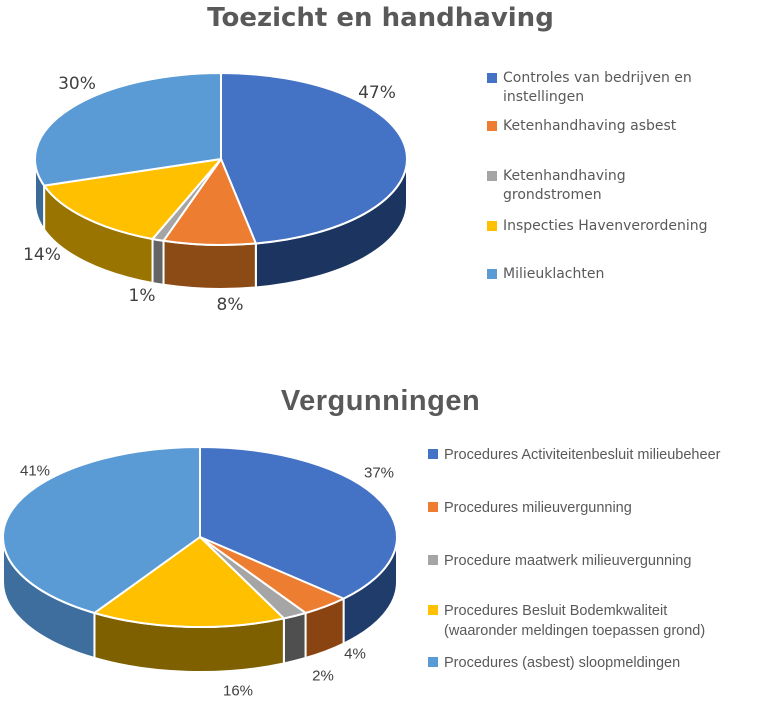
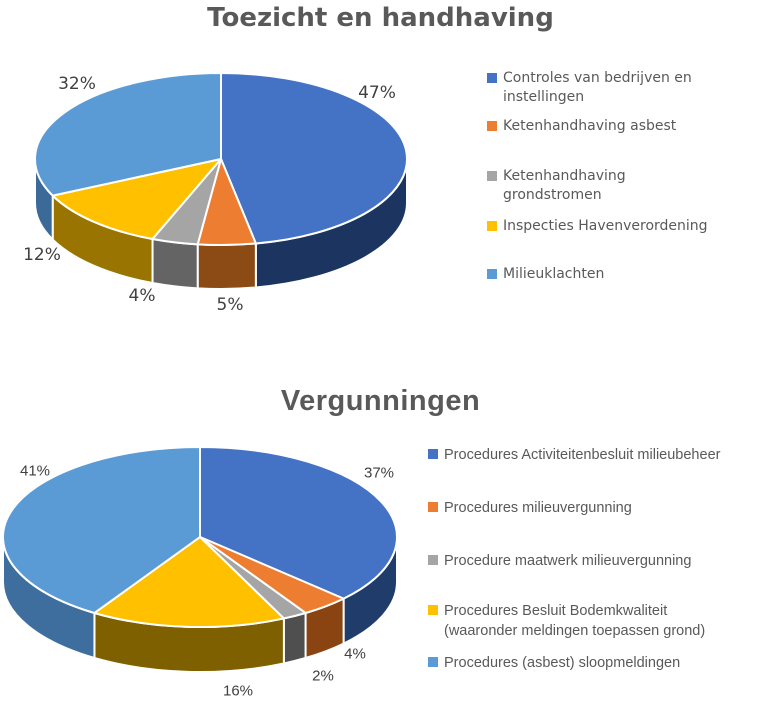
Toezicht en handhaving/Ketenhandhaving asbest: 8% -> 5%
Toezicht en handhaving/Ketenhandhaving grondstromen: 1% -> 4%
Toezicht en handhaving/Inspecties Havenverordening: 14% -> 12%
Toezicht en handhaving/Milieuklachten: 30% -> 32%
